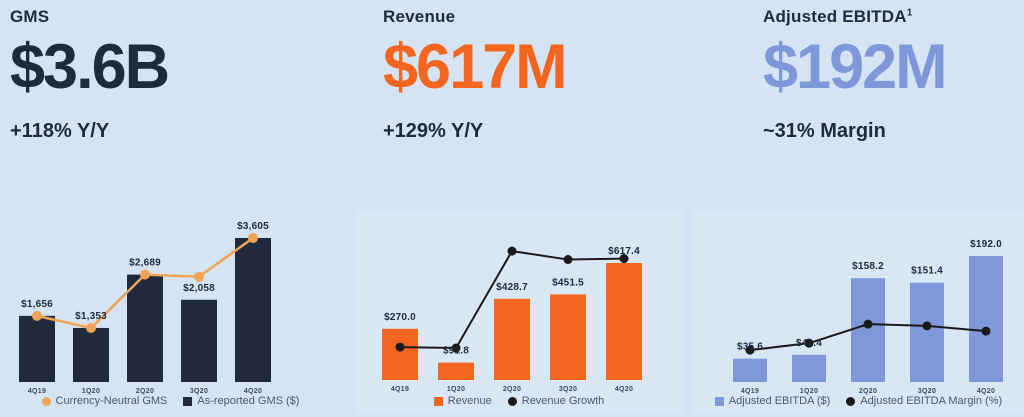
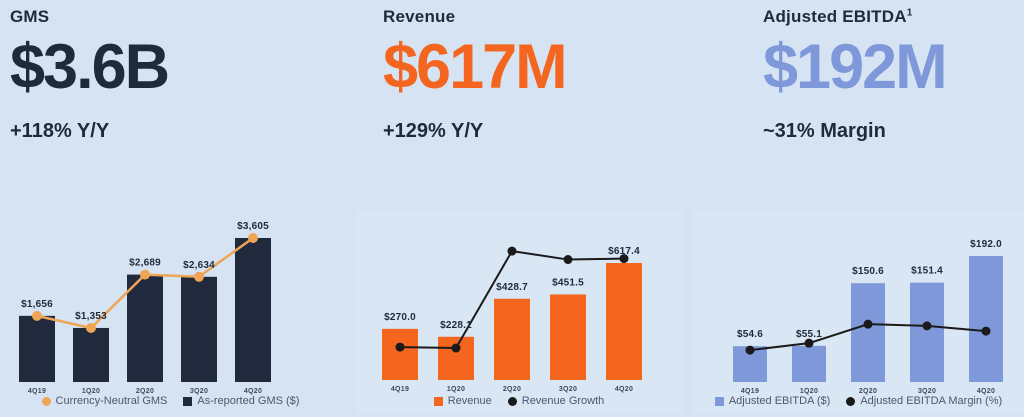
GMS/As-reported GMS ($)/3Q20: $2,058 -> $2,634
Revenue/Revenue/1Q20: $91.8 -> $228.1
Adjusted EBITDA/Adjusted EBITDA ($)/4Q19: $35.6 -> $54.6
Adjusted EBITDA/Adjusted EBITDA ($)/1Q20: $41.4 -> $55.1
Adjusted EBITDA/Adjusted EBITDA ($)/2Q20: $158.2 -> $150.6
